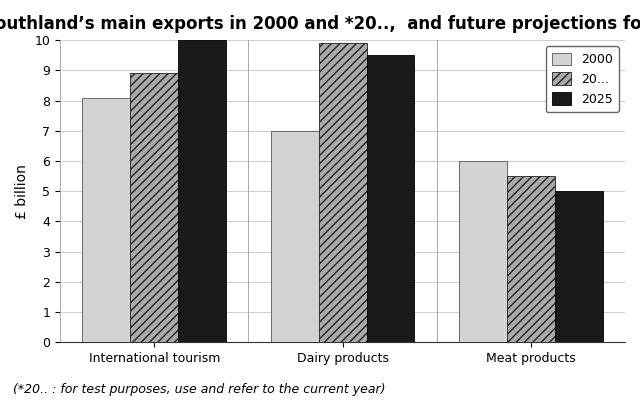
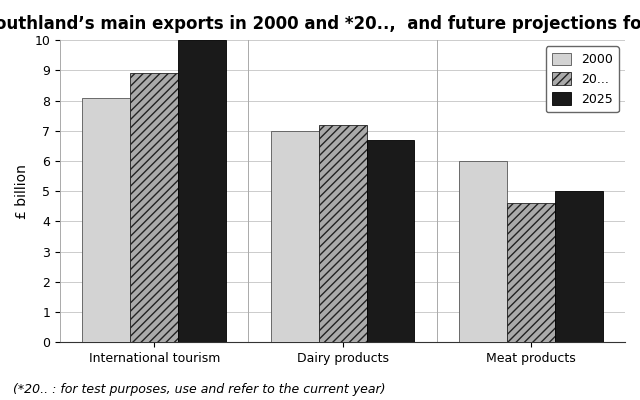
20.../Dairy products: 9.9 -> 7.2
2025/Dairy products: 9.5 -> 6.7
20.../Meat products: 5.5 -> 4.6
